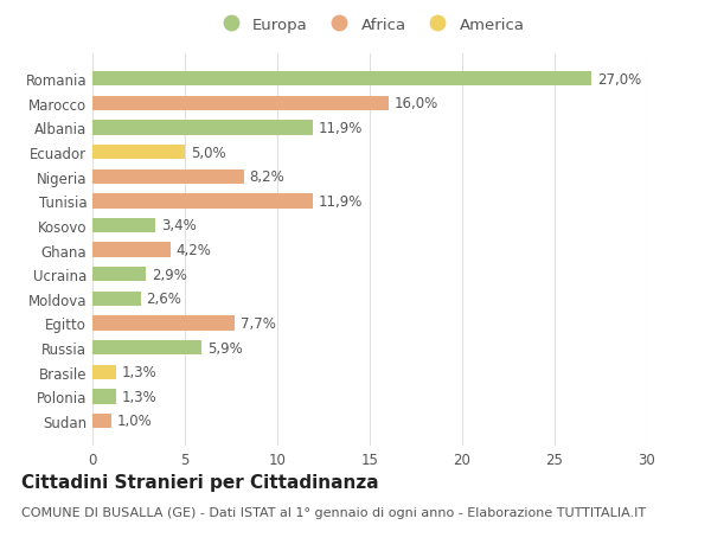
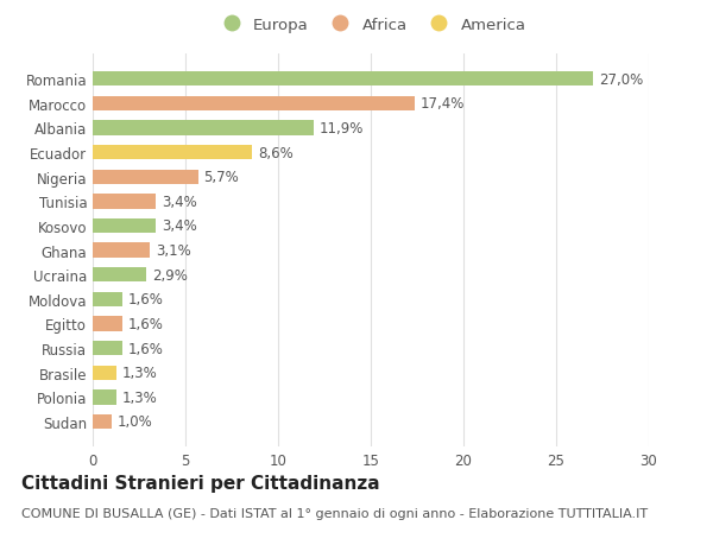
Marocco: 16,0% -> 17,4%
Ecuador: 5,0% -> 8,6%
Nigeria: 8,2% -> 5,7%
Tunisia: 11,9% -> 3,4%
Ghana: 4,2% -> 3,1%
Moldova: 2,6% -> 1,6%
Egitto: 7,7% -> 1,6%
Russia: 5,9% -> 1,6%
